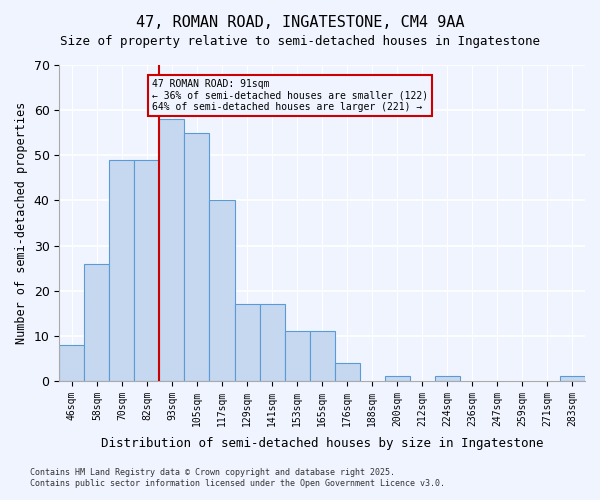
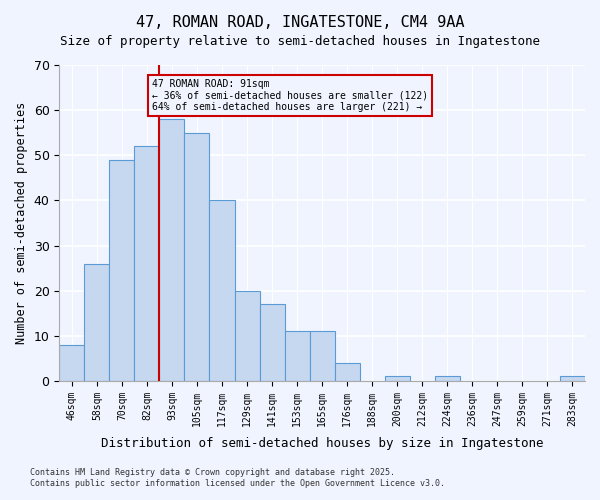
82sqm: 49 -> 52
129sqm: 17 -> 20
